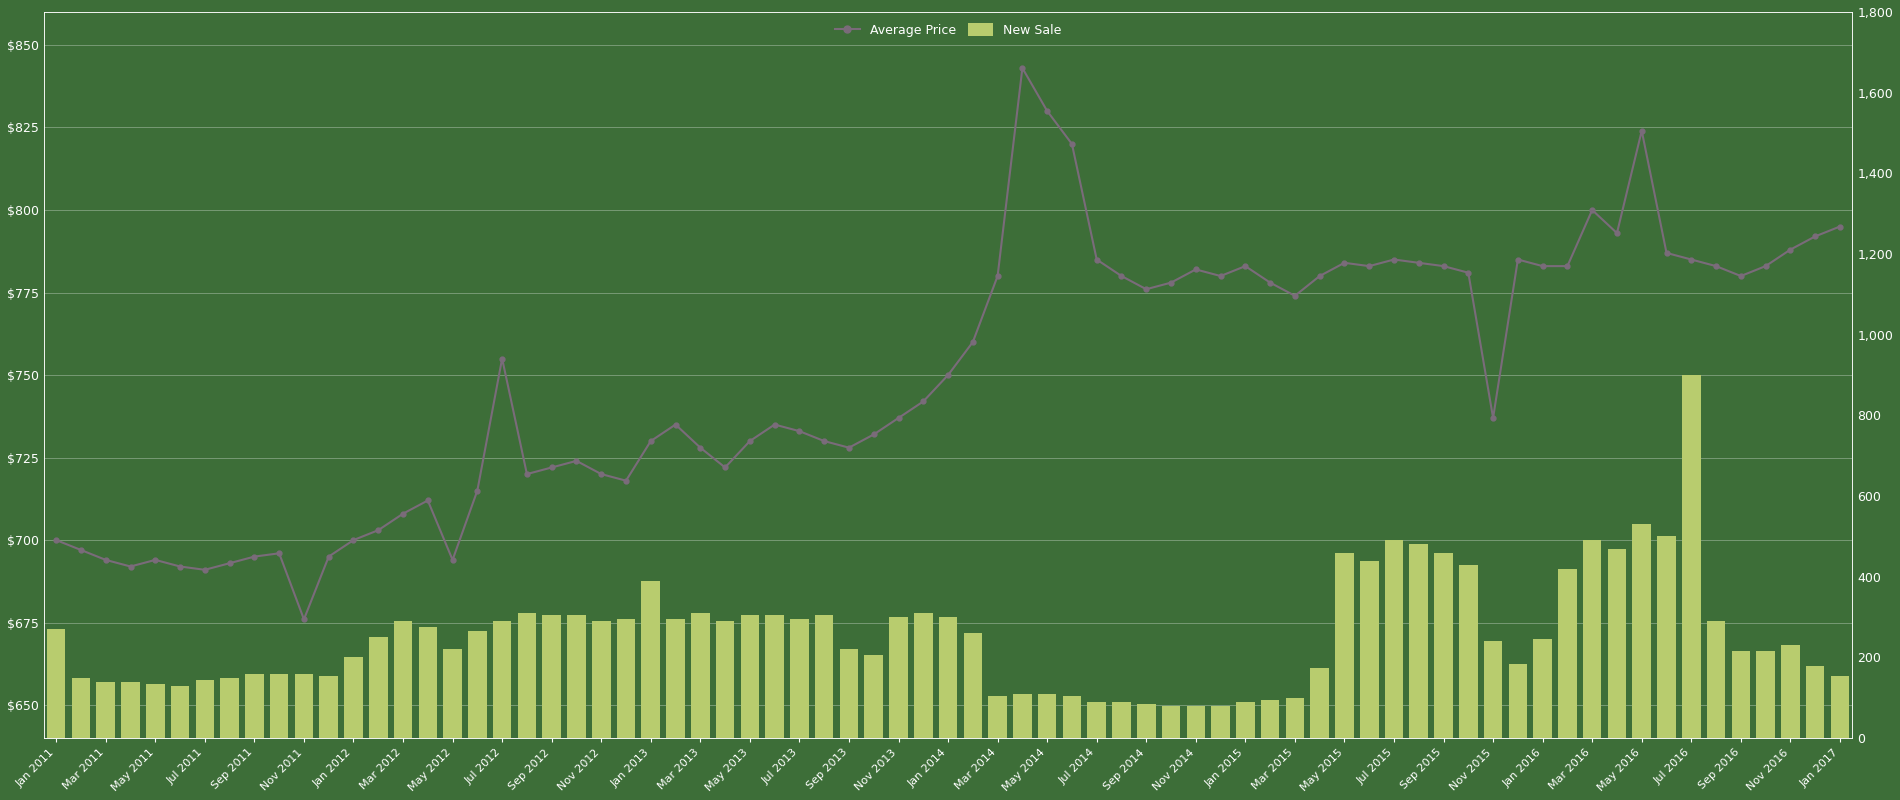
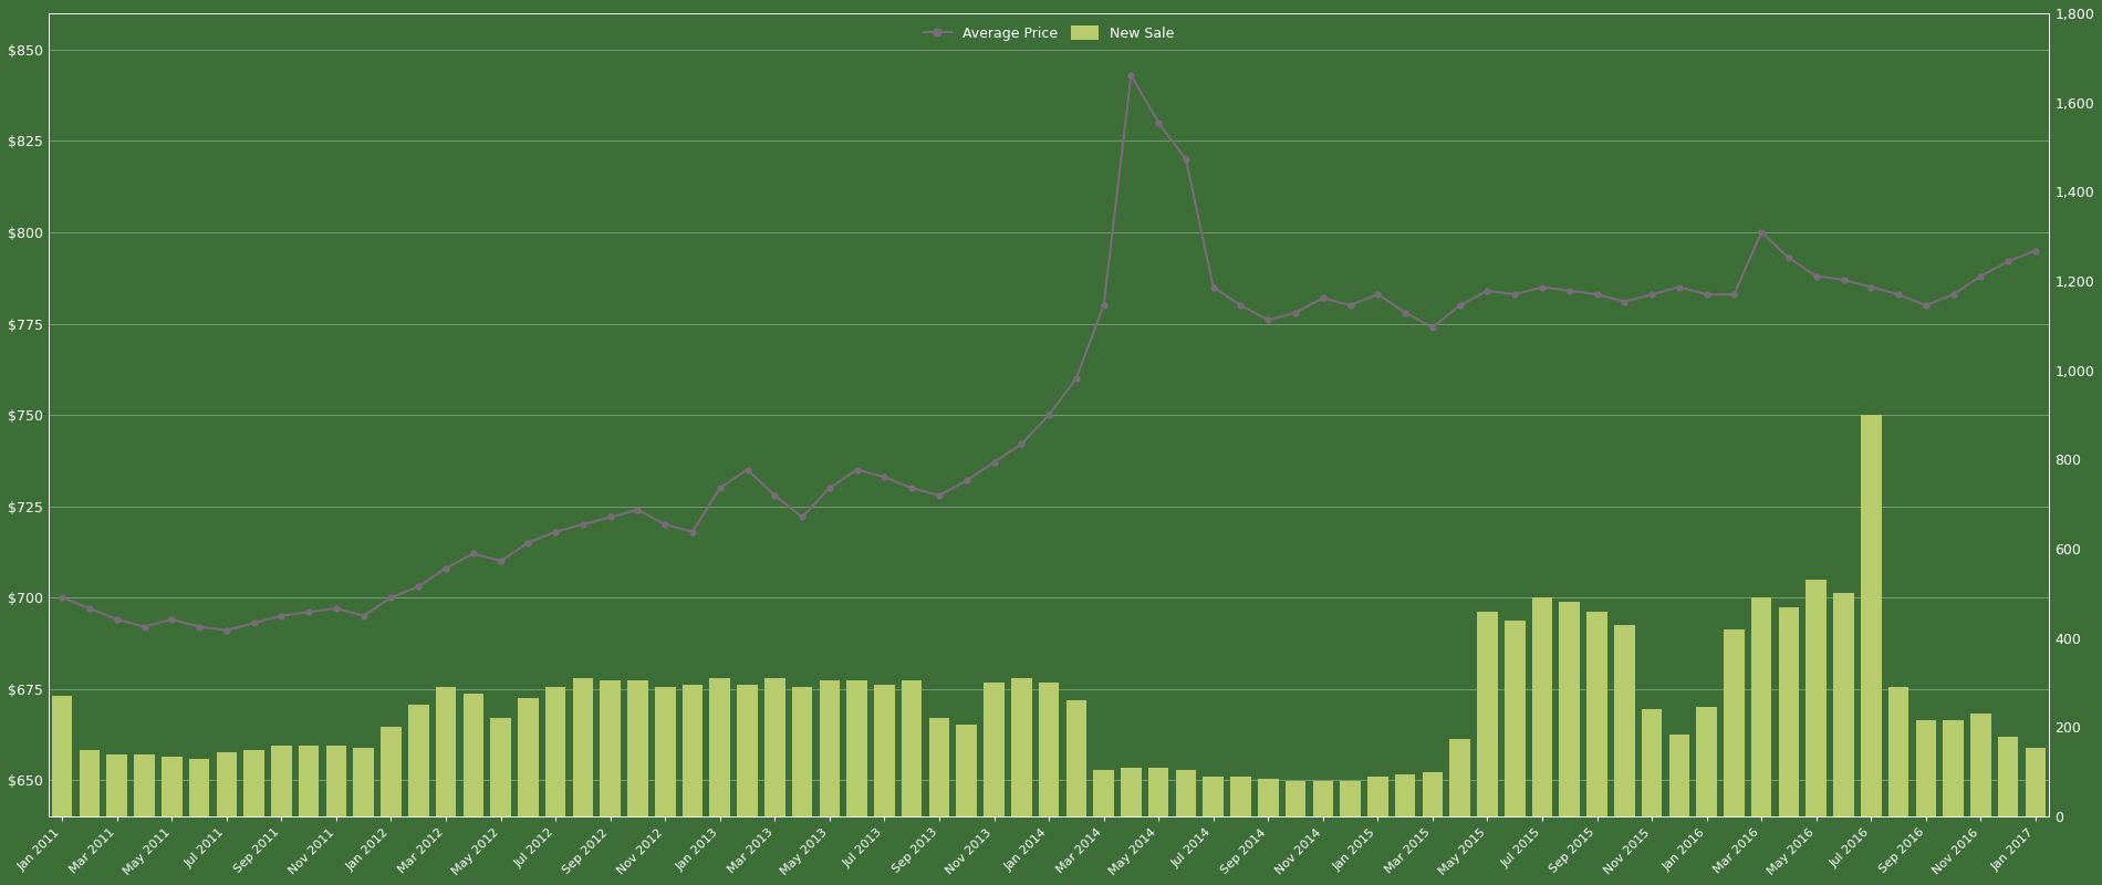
Average Price/Nov 2011: $676 -> $697
Average Price/May 2012: $694 -> $710
Average Price/Jul 2012: $755 -> $718
New Sale/Jan 2013: 390 -> 310
Average Price/Nov 2015: $737 -> $783
Average Price/May 2016: $824 -> $788
